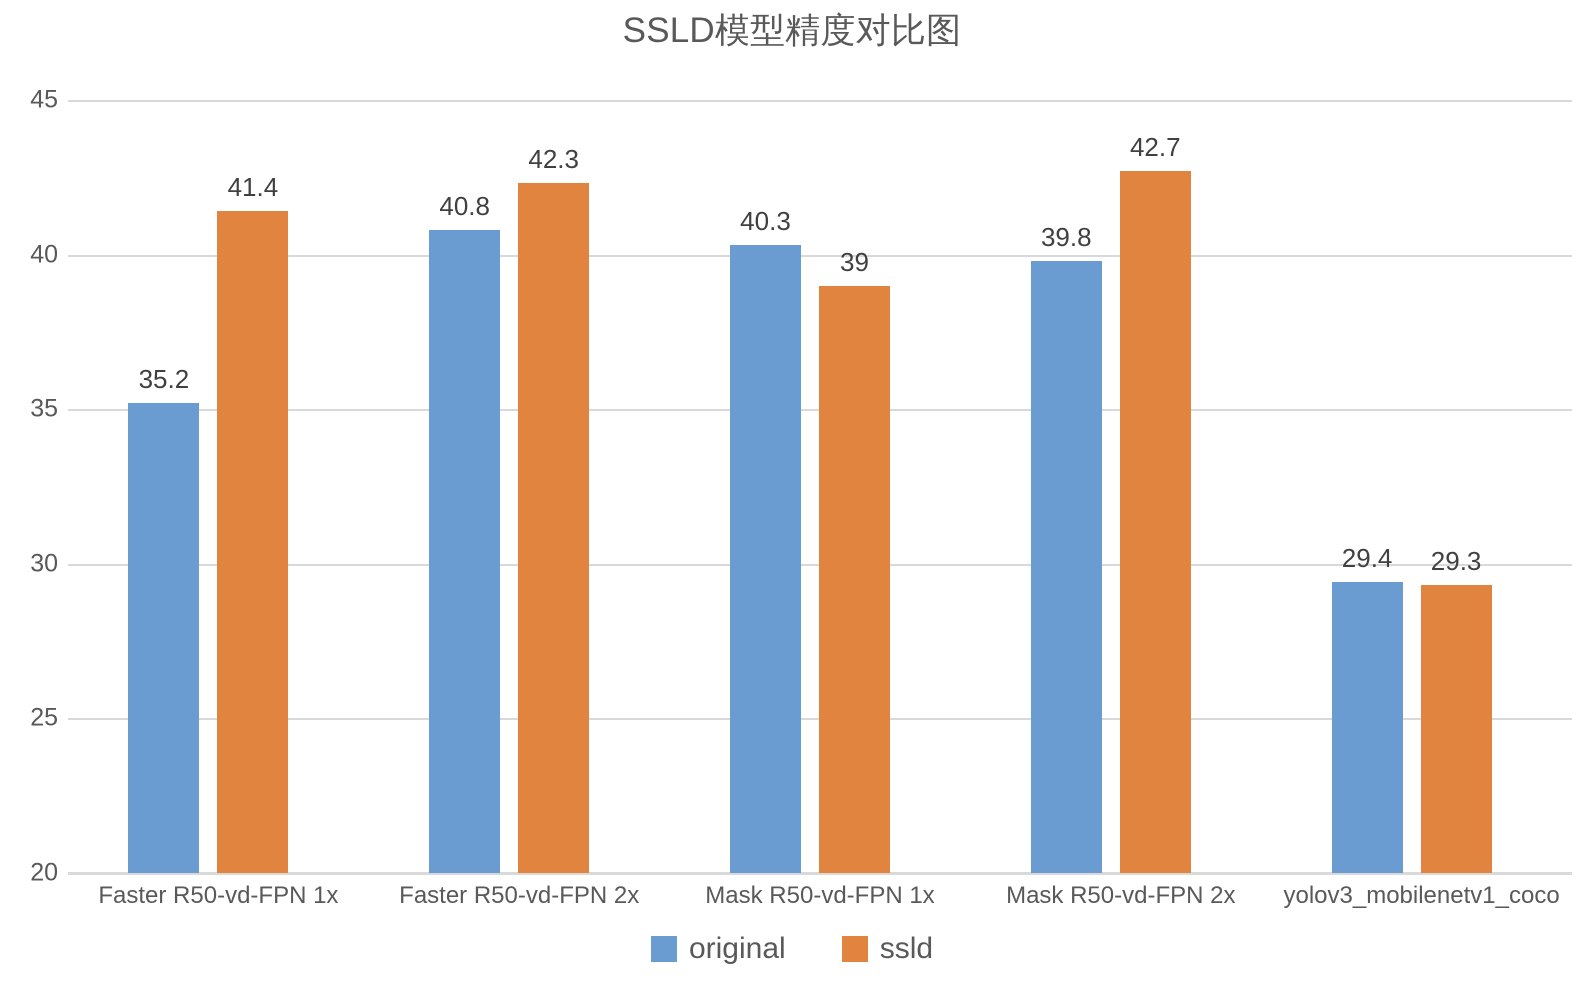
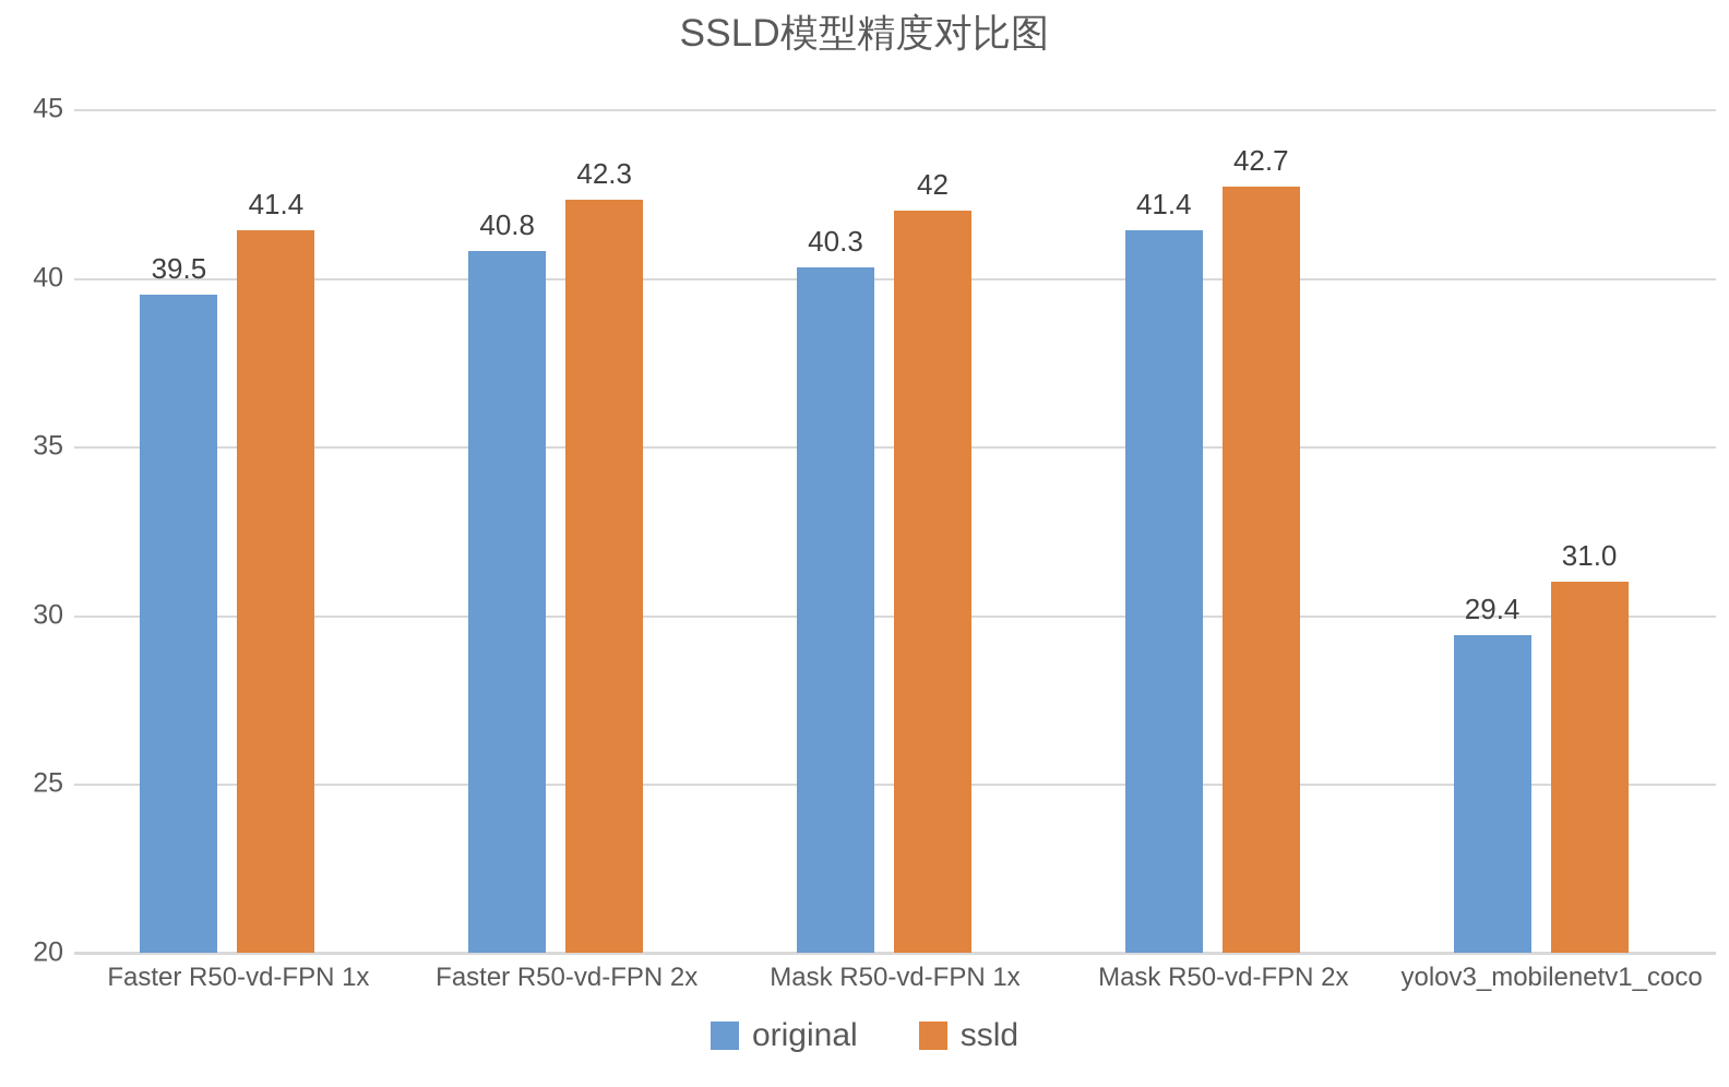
original/Faster R50-vd-FPN 1x: 35.2 -> 39.5
ssld/Mask R50-vd-FPN 1x: 39 -> 42
original/Mask R50-vd-FPN 2x: 39.8 -> 41.4
ssld/yolov3_mobilenetv1_coco: 29.3 -> 31.0
